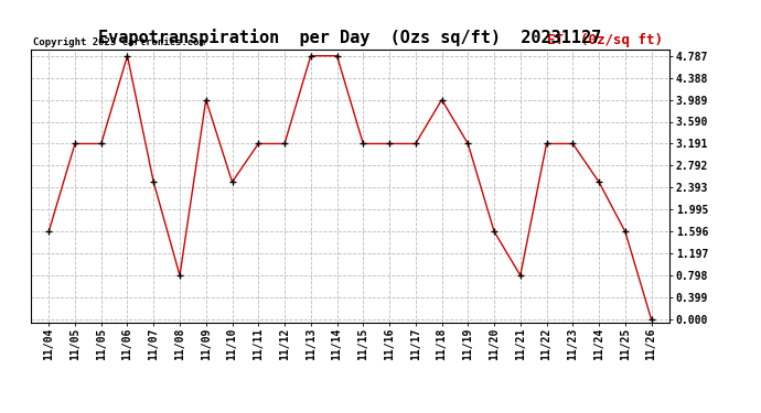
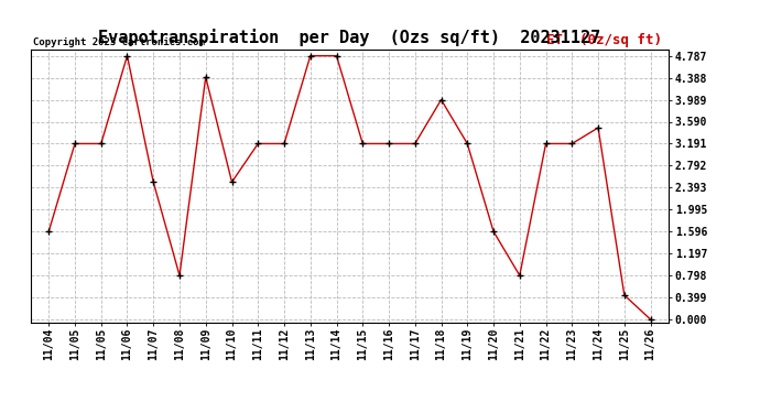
11/09: 3.99 -> 4.40
11/24: 2.49 -> 3.48
11/25: 1.60 -> 0.44
